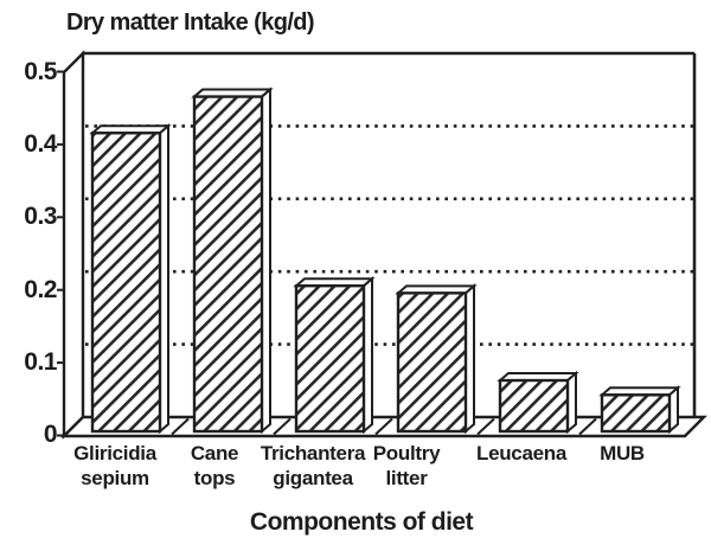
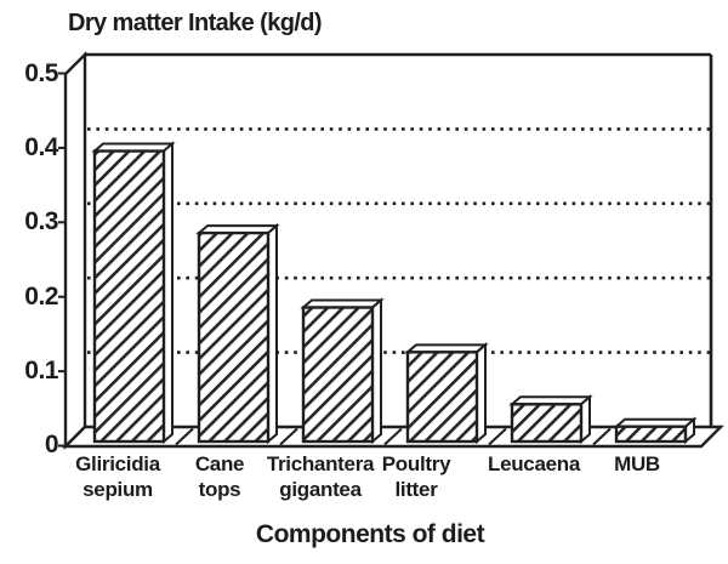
Gliricidia sepium: 0.41 -> 0.39
Cane tops: 0.46 -> 0.28
Trichantera gigantea: 0.20 -> 0.18
Poultry litter: 0.19 -> 0.12
Leucaena: 0.07 -> 0.05
MUB: 0.05 -> 0.02
